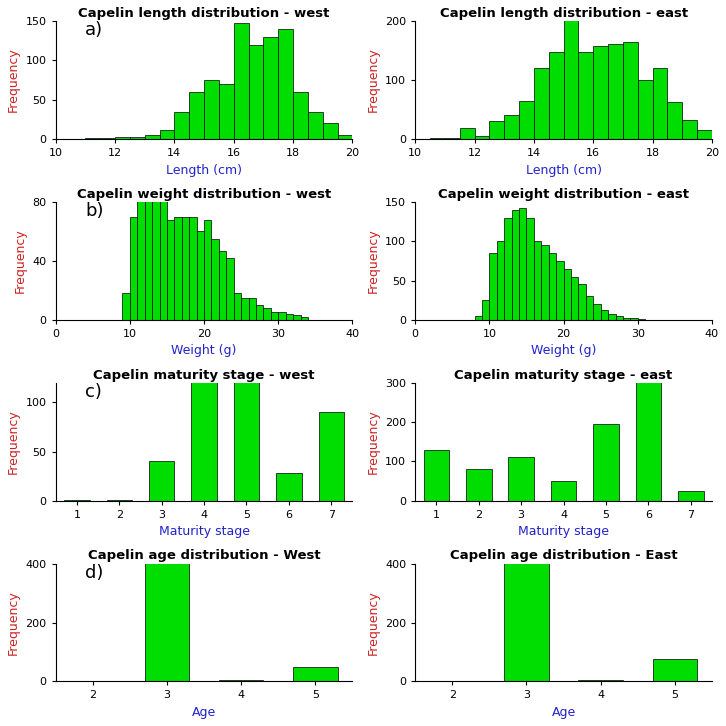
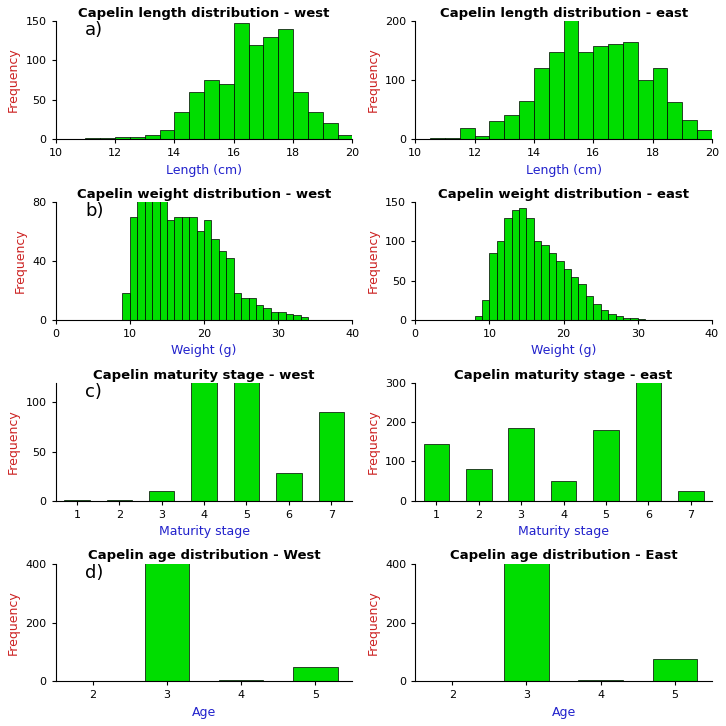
Capelin maturity stage - west/3: 40 -> 10
Capelin maturity stage - east/1: 130 -> 145
Capelin maturity stage - east/3: 112 -> 185
Capelin maturity stage - east/5: 195 -> 180
